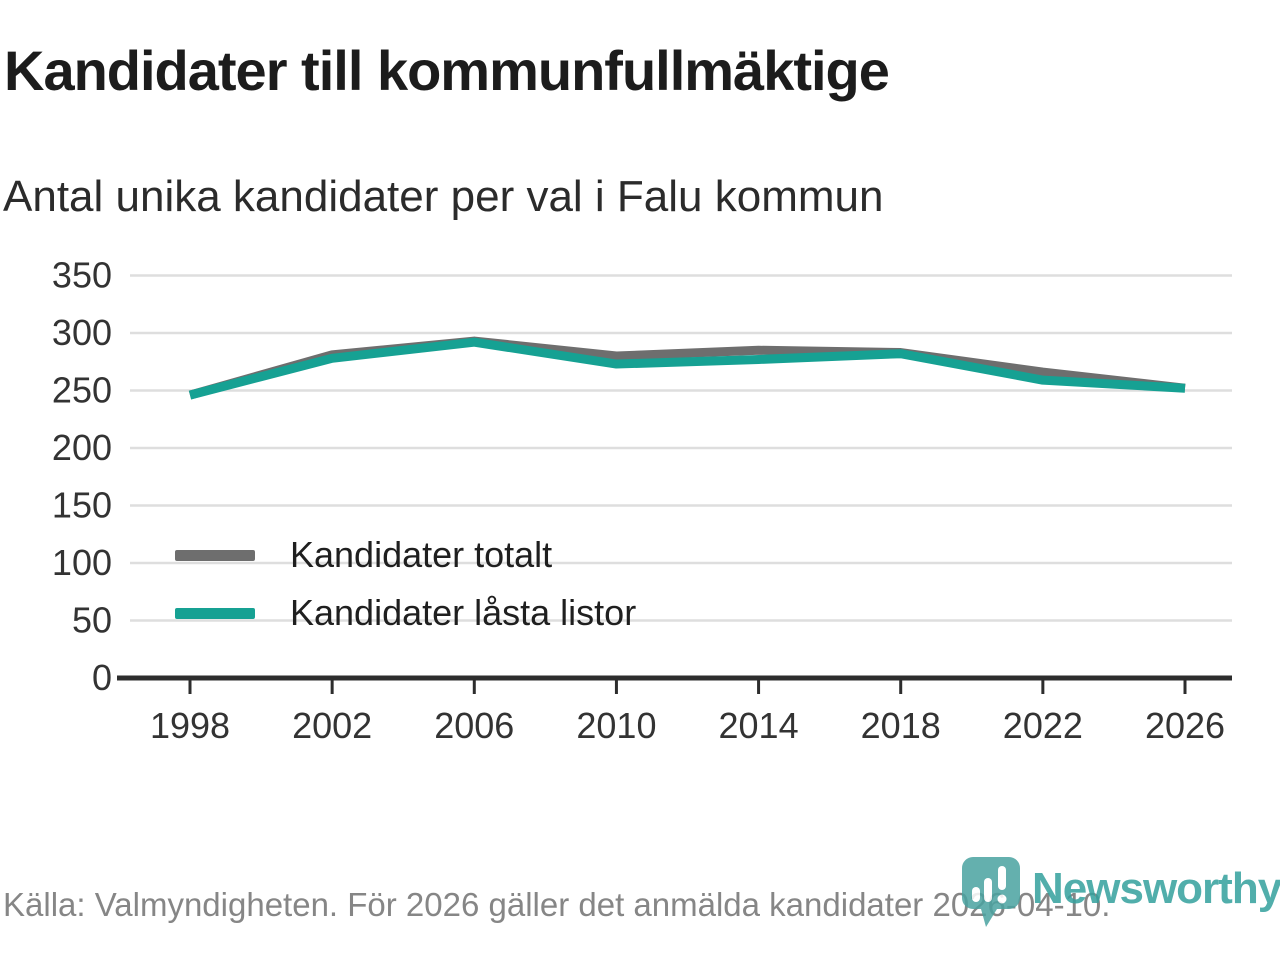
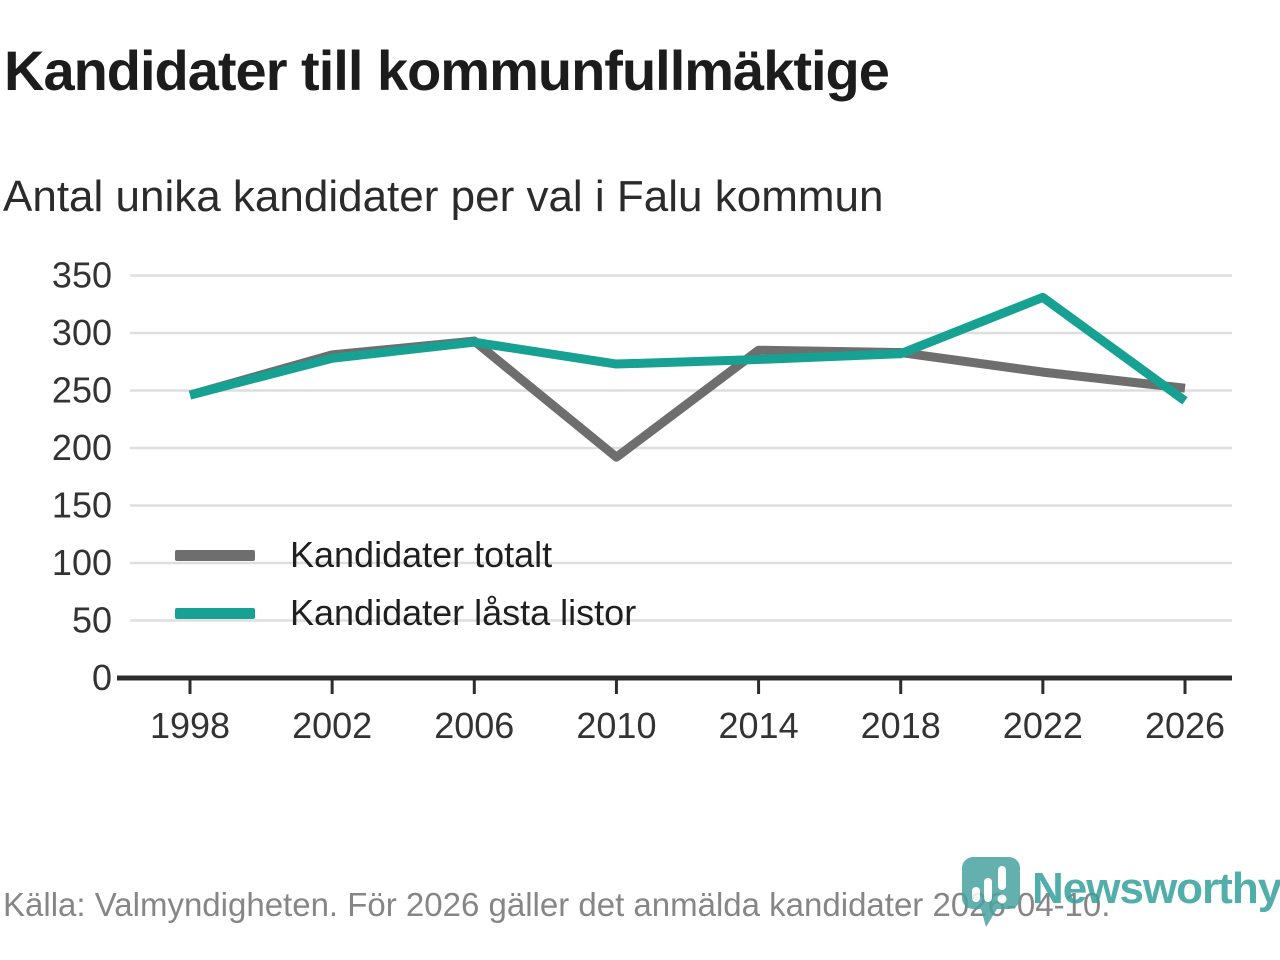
Kandidater totalt/2010: 280 -> 192
Kandidater låsta listor/2022: 259 -> 331
Kandidater låsta listor/2026: 252 -> 241
